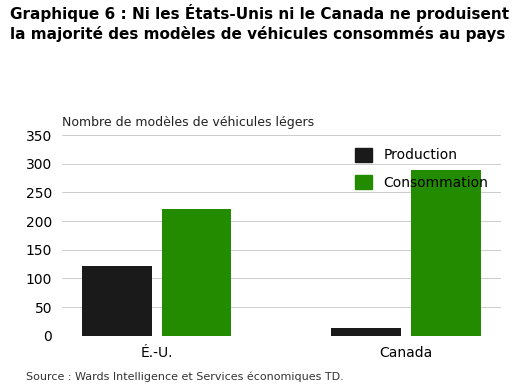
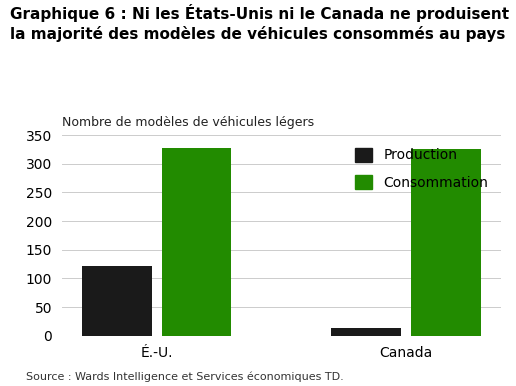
Consommation/É.-U.: 222 -> 328
Consommation/Canada: 290 -> 325
